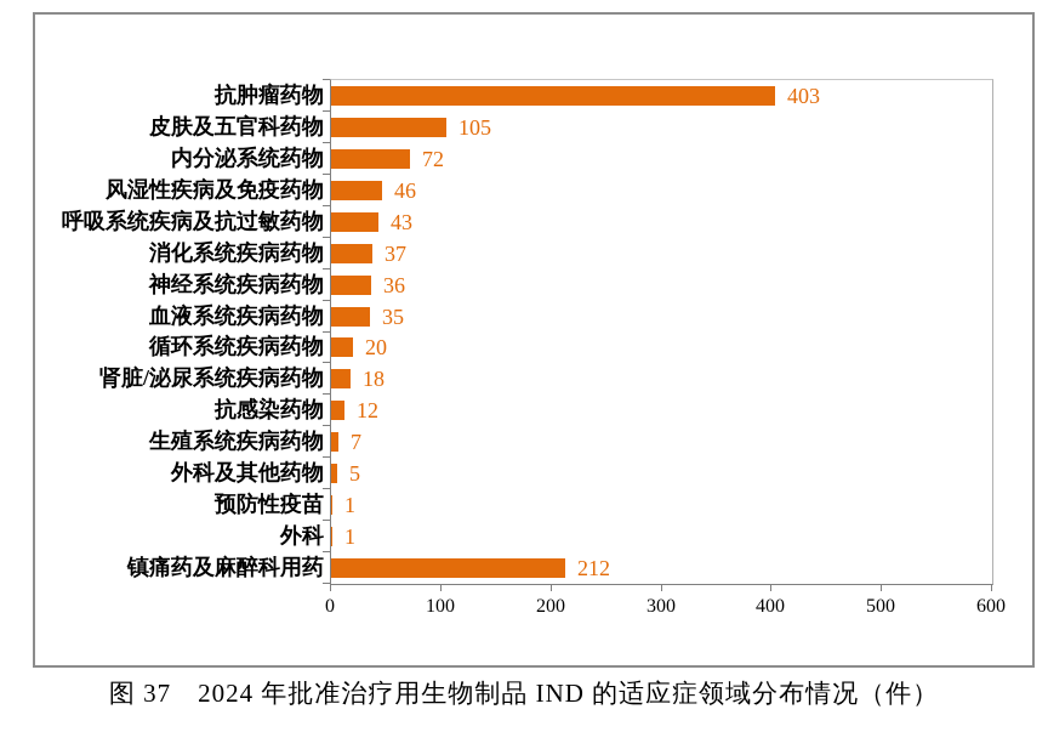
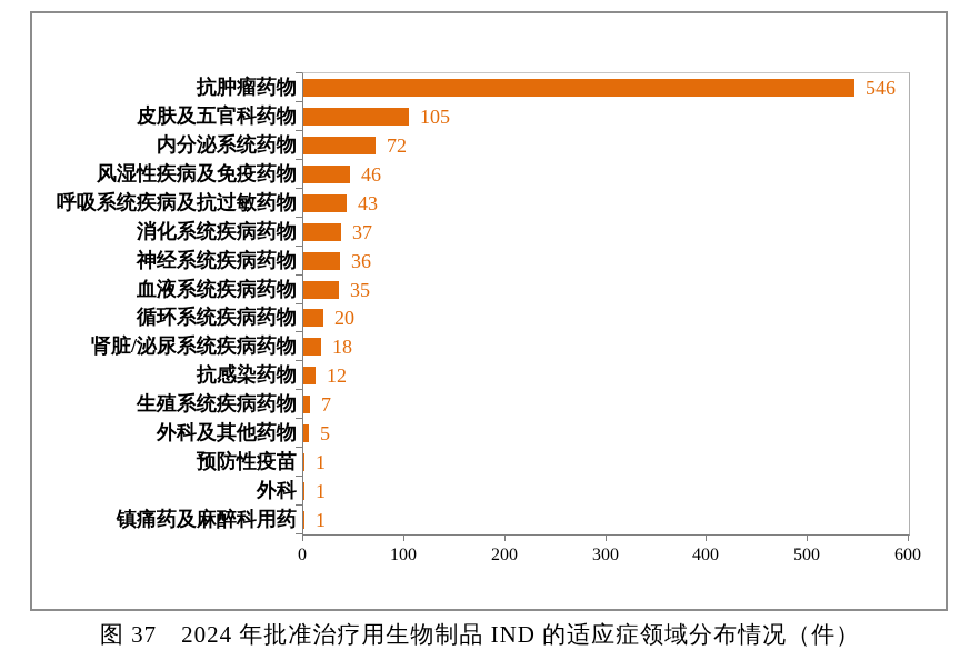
抗肿瘤药物: 403 -> 546
镇痛药及麻醉科用药: 212 -> 1
